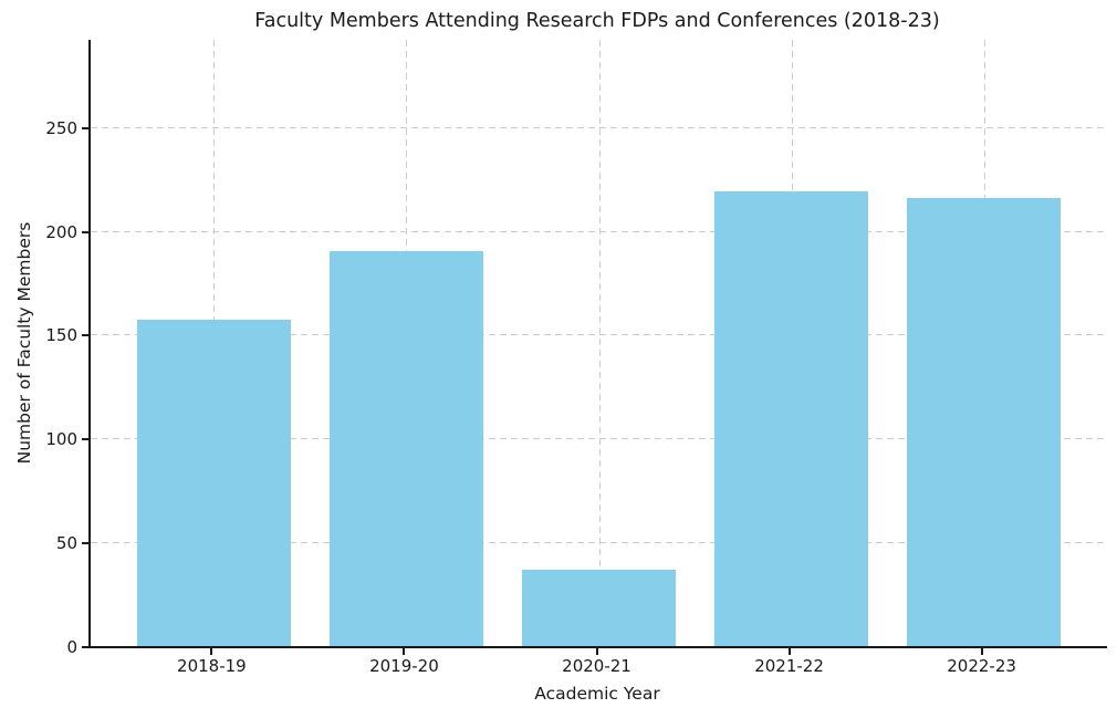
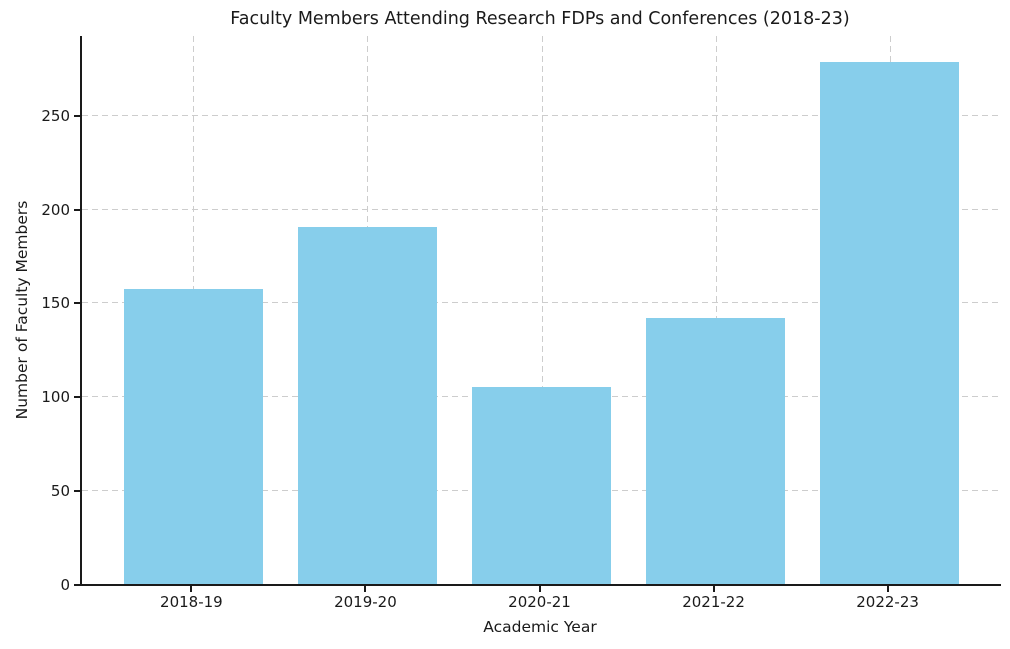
2020-21: 37 -> 105
2021-22: 219 -> 142
2022-23: 216 -> 278
